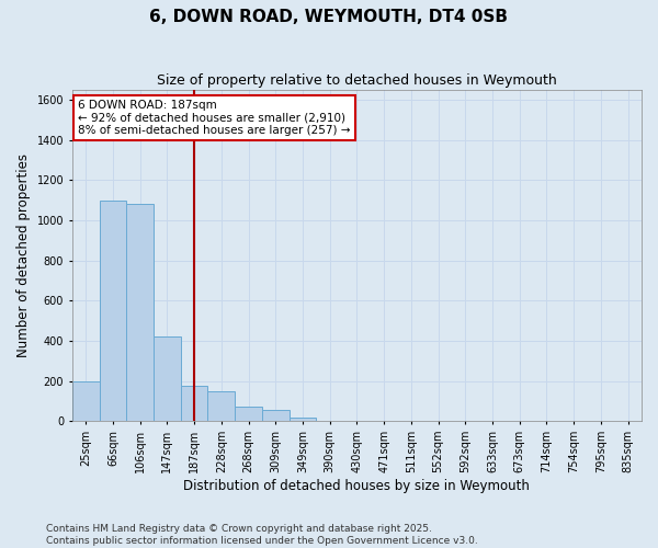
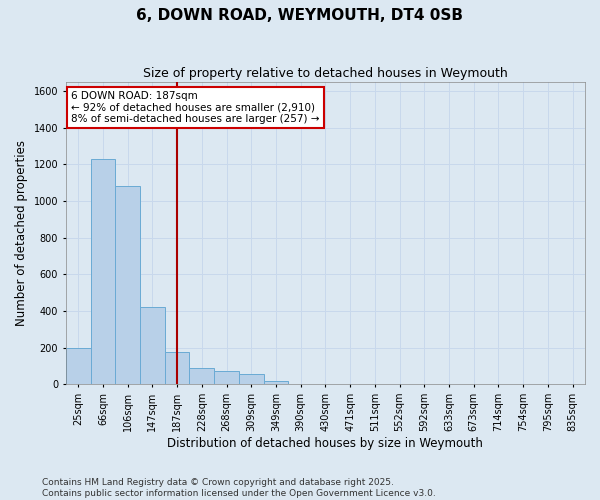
66sqm: 1100 -> 1230
228sqm: 150 -> 90
